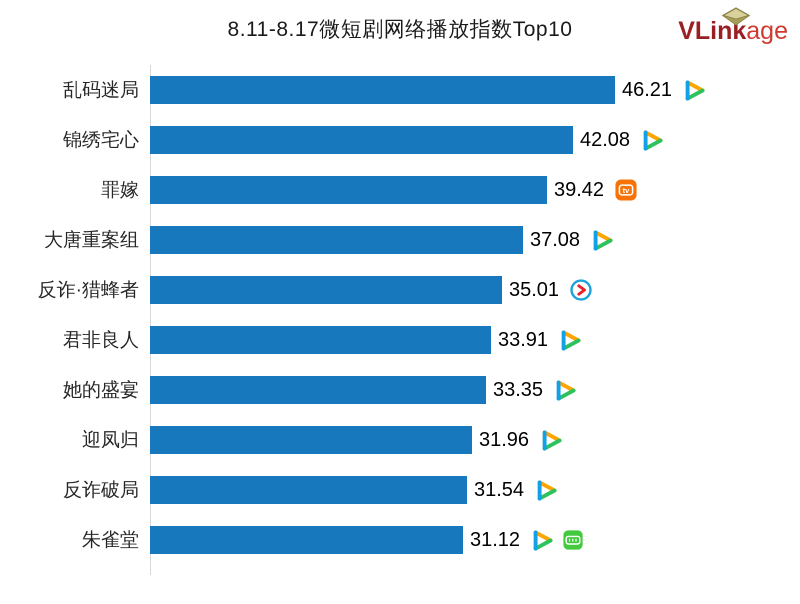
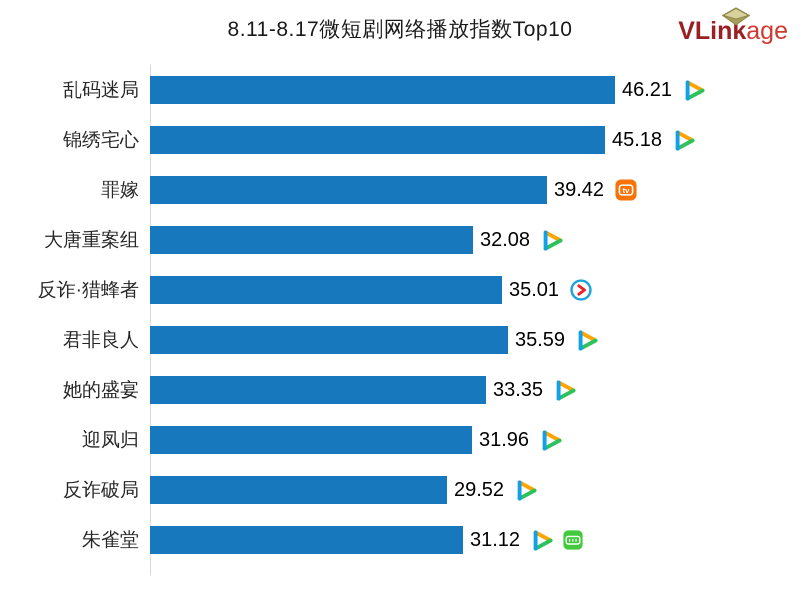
锦绣宅心: 42.08 -> 45.18
大唐重案组: 37.08 -> 32.08
君非良人: 33.91 -> 35.59
反诈破局: 31.54 -> 29.52
